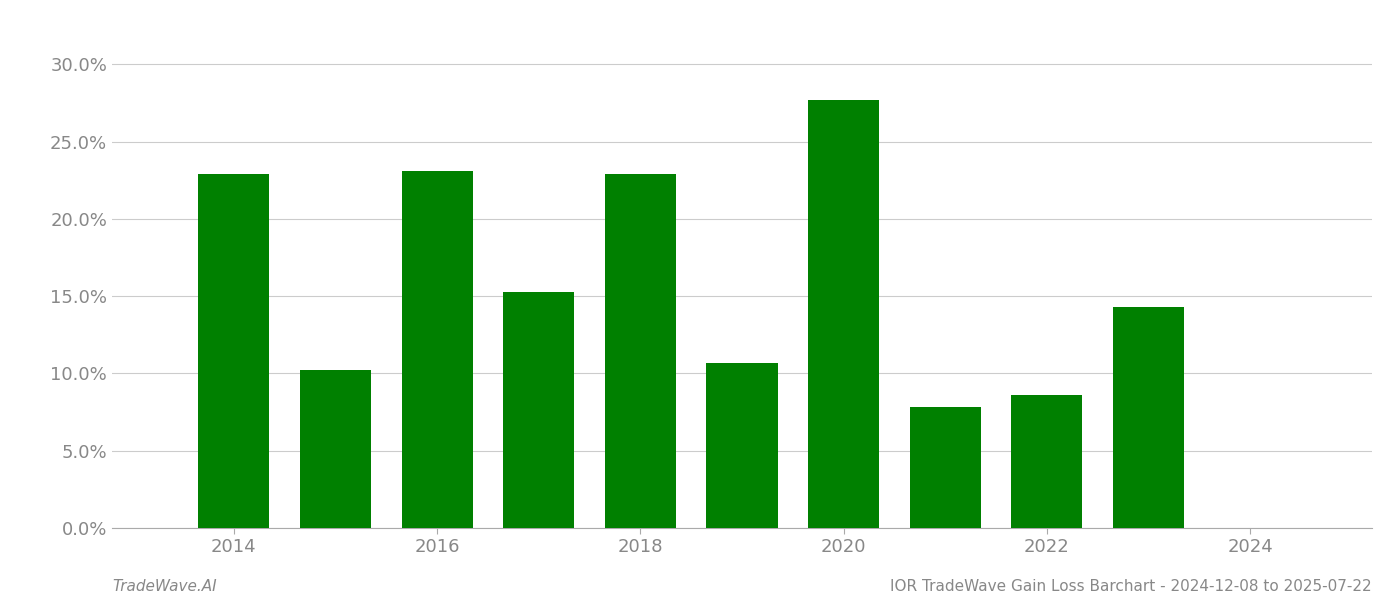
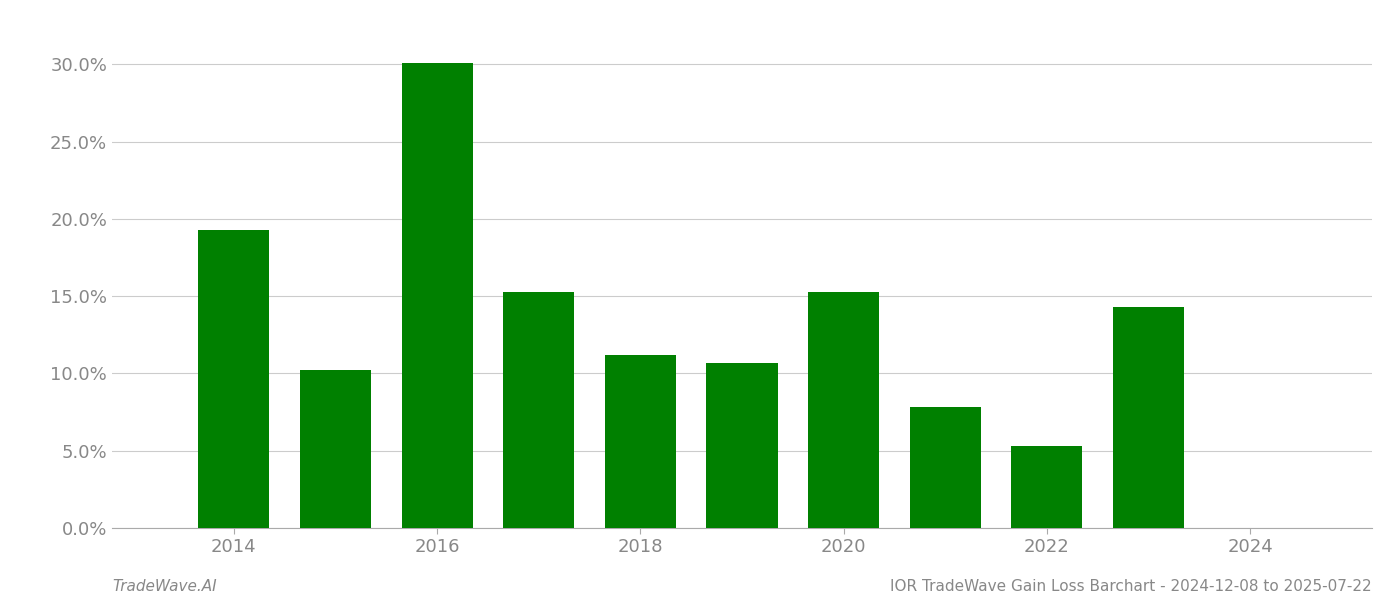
2014: 22.9% -> 19.3%
2016: 23.1% -> 30.1%
2018: 22.9% -> 11.2%
2020: 27.7% -> 15.3%
2022: 8.6% -> 5.3%
